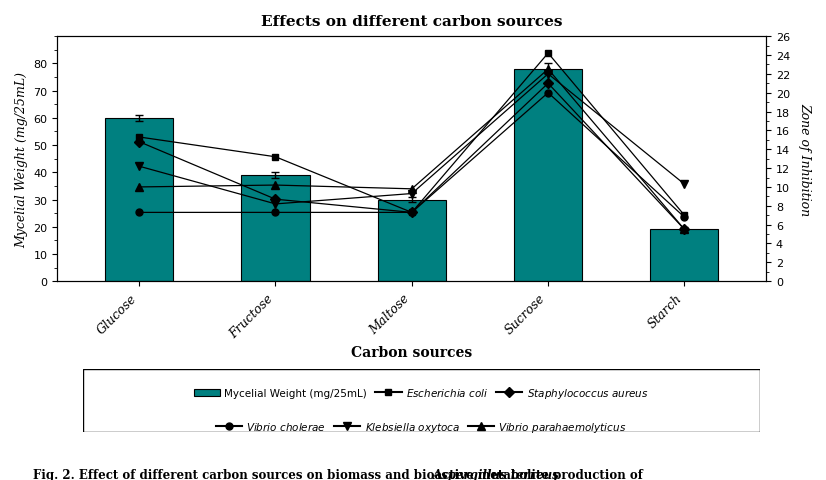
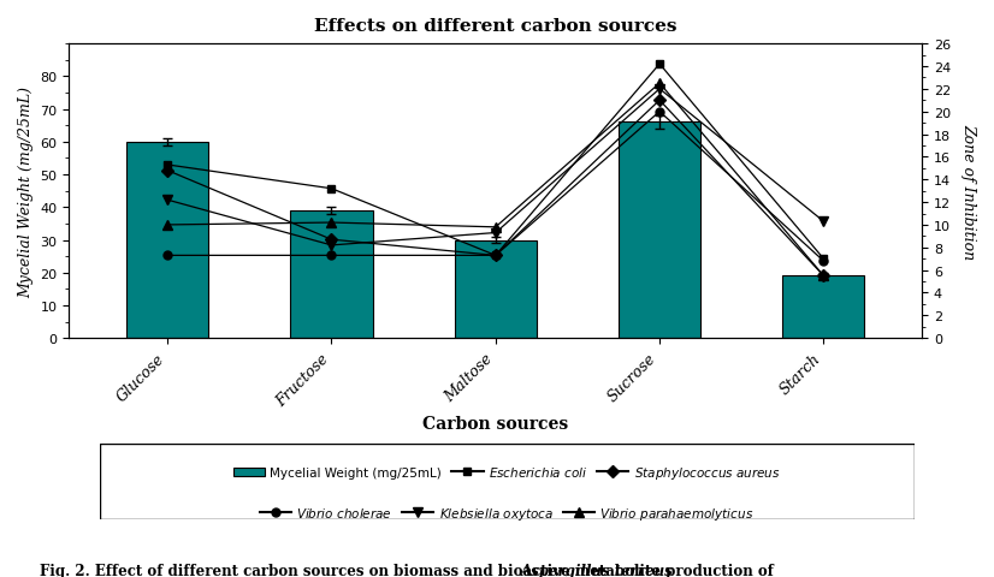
Mycelial Weight (mg/25mL)/Sucrose: 78 -> 66
